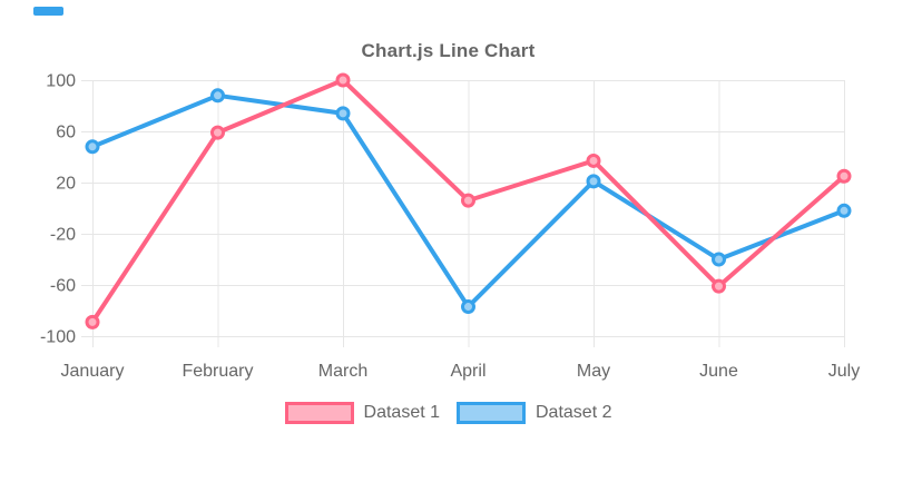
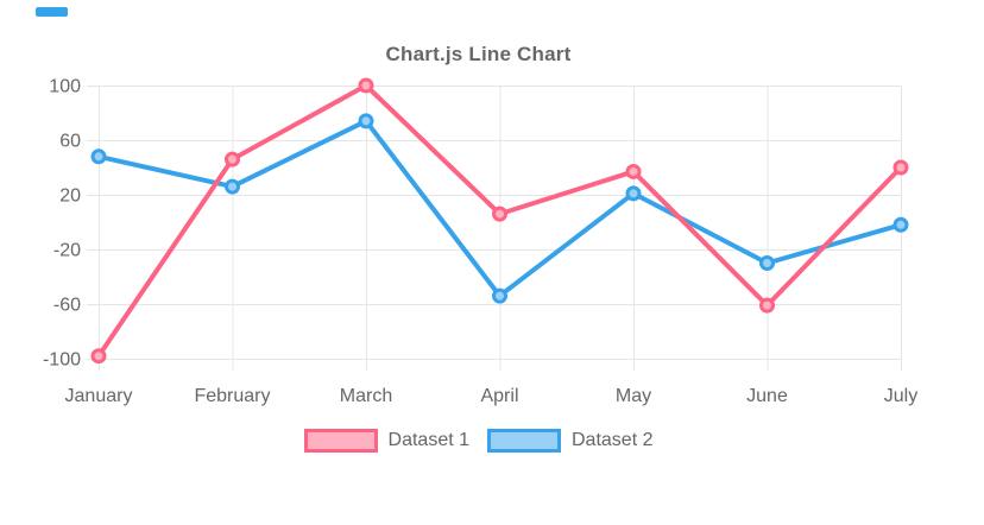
Dataset 1/January: -89 -> -98
Dataset 1/February: 59 -> 46
Dataset 2/February: 88 -> 26
Dataset 2/April: -77 -> -54
Dataset 2/June: -40 -> -30
Dataset 1/July: 25 -> 40
